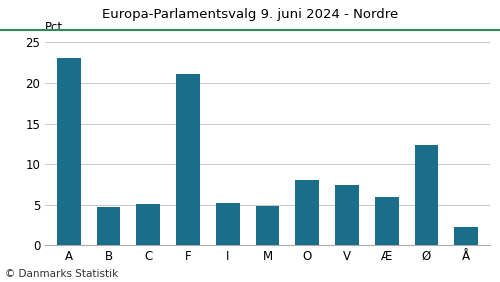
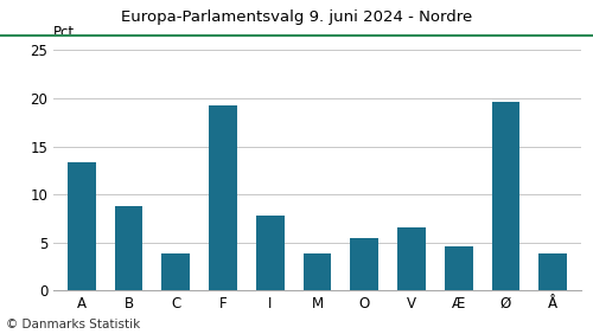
A: 23.1 -> 13.4
B: 4.7 -> 8.8
C: 5.1 -> 3.8
F: 21.1 -> 19.2
I: 5.2 -> 7.8
M: 4.8 -> 3.8
O: 8.0 -> 5.4
V: 7.4 -> 6.6
Æ: 6.0 -> 4.6
Ø: 12.3 -> 19.6
Å: 2.3 -> 3.8
